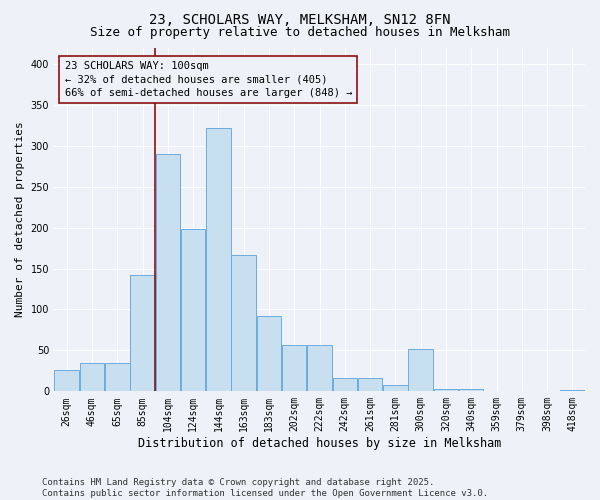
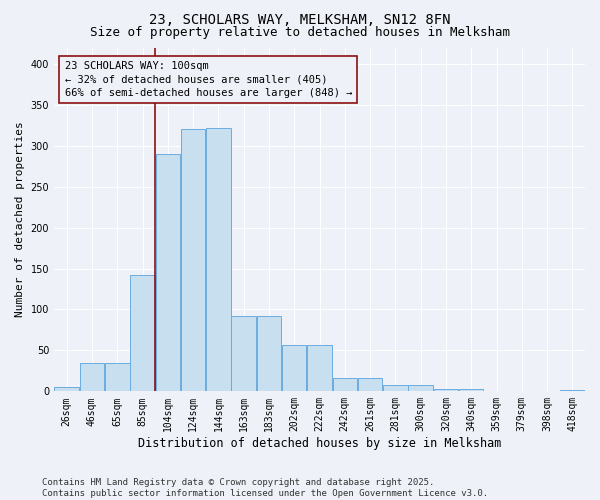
26sqm: 26 -> 5
124sqm: 198 -> 320
163sqm: 166 -> 92
300sqm: 52 -> 8
